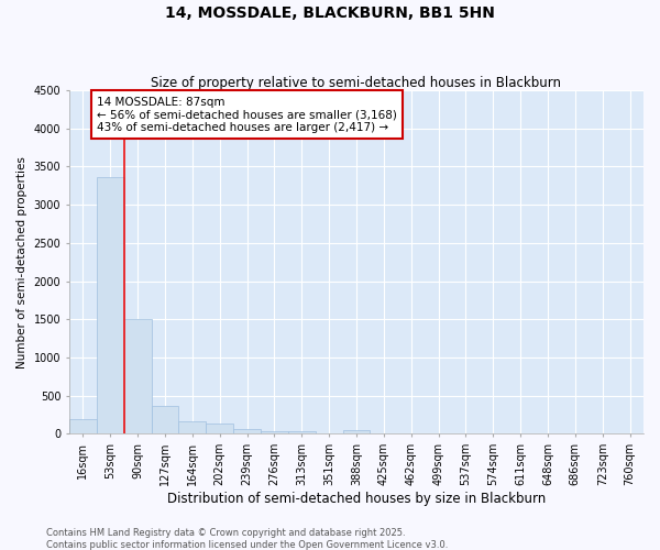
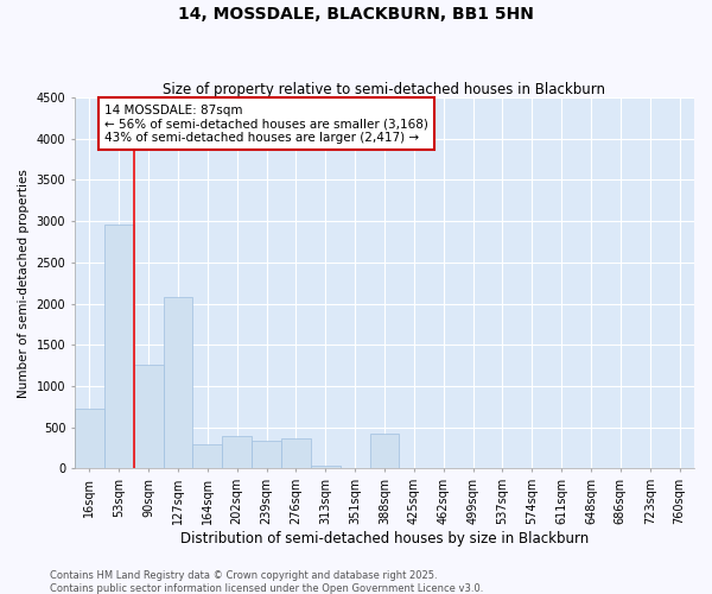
16sqm: 190 -> 720
53sqm: 3360 -> 2960
90sqm: 1500 -> 1260
127sqm: 370 -> 2080
164sqm: 160 -> 300
202sqm: 130 -> 400
239sqm: 70 -> 340
276sqm: 40 -> 360
388sqm: 50 -> 420
